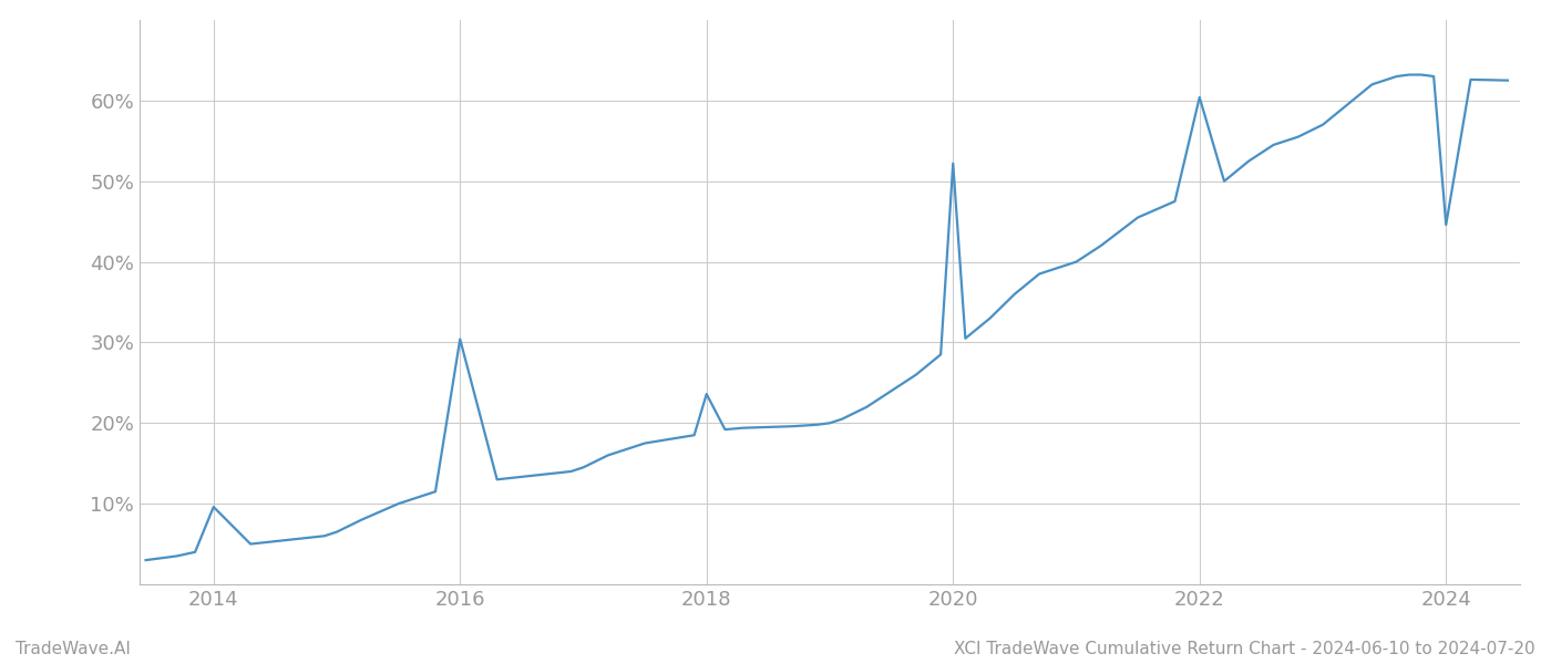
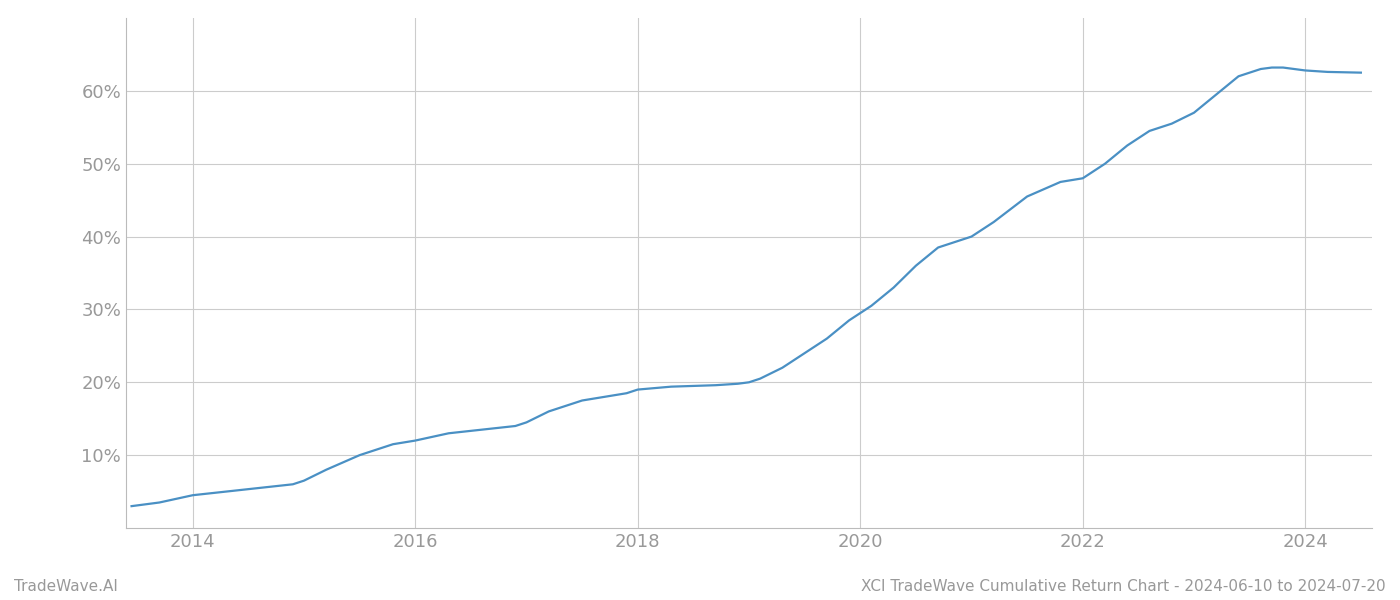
2014: 9.6% -> 4.5%
2016: 30.4% -> 12.0%
2018: 23.6% -> 19.0%
2020: 52.2% -> 29.5%
2022: 60.4% -> 48.0%
2024: 44.6% -> 62.8%
